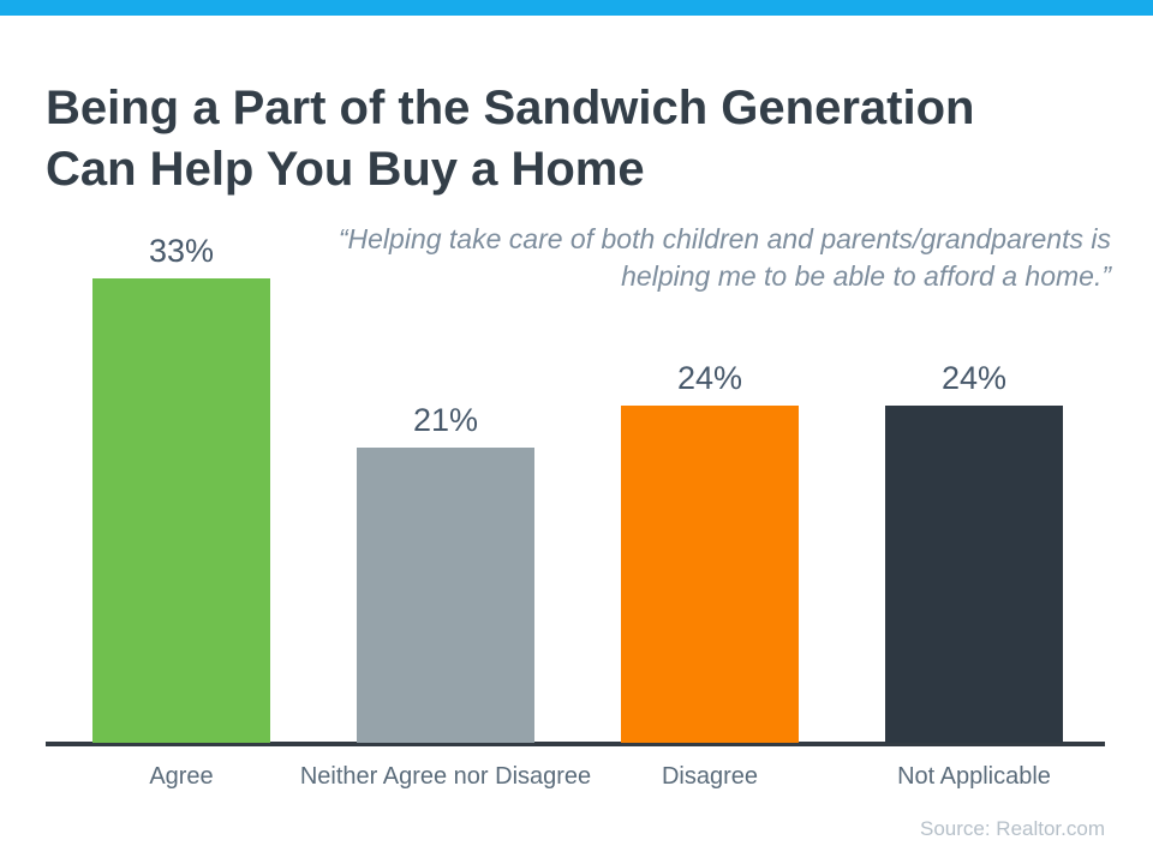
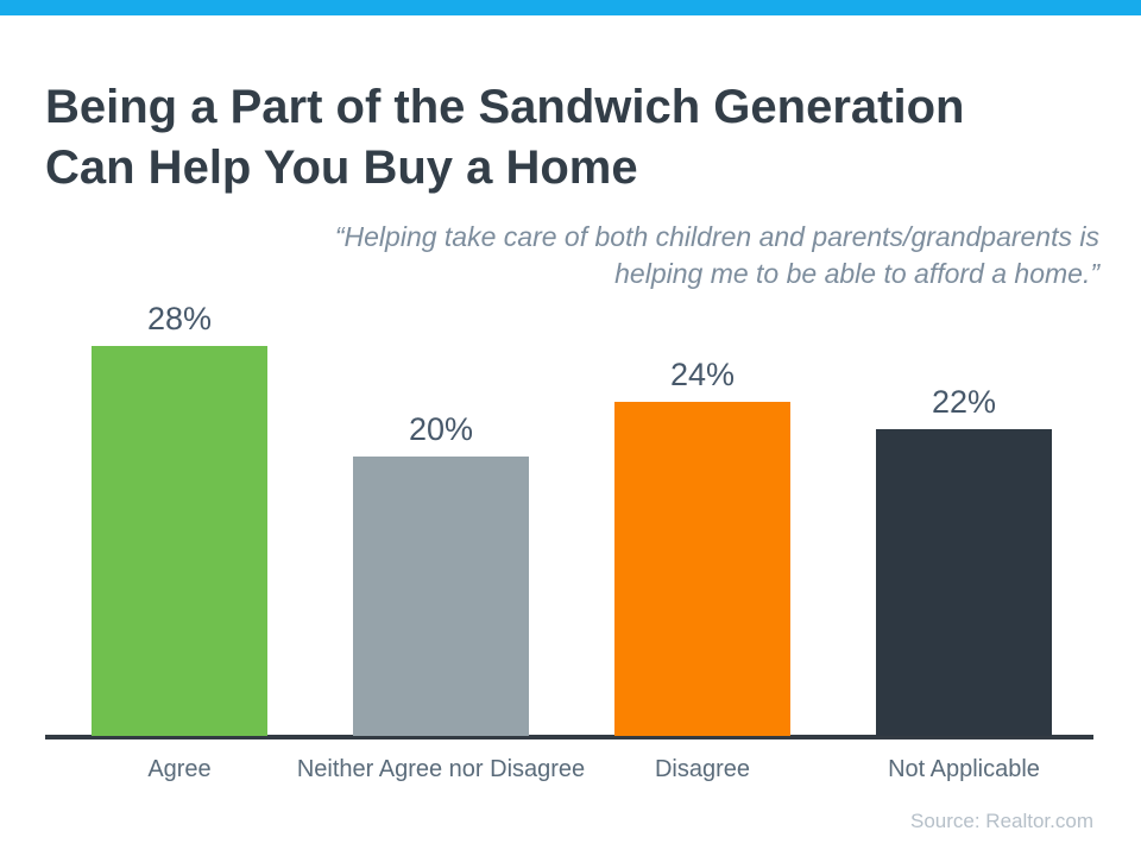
Agree: 33% -> 28%
Neither Agree nor Disagree: 21% -> 20%
Not Applicable: 24% -> 22%
